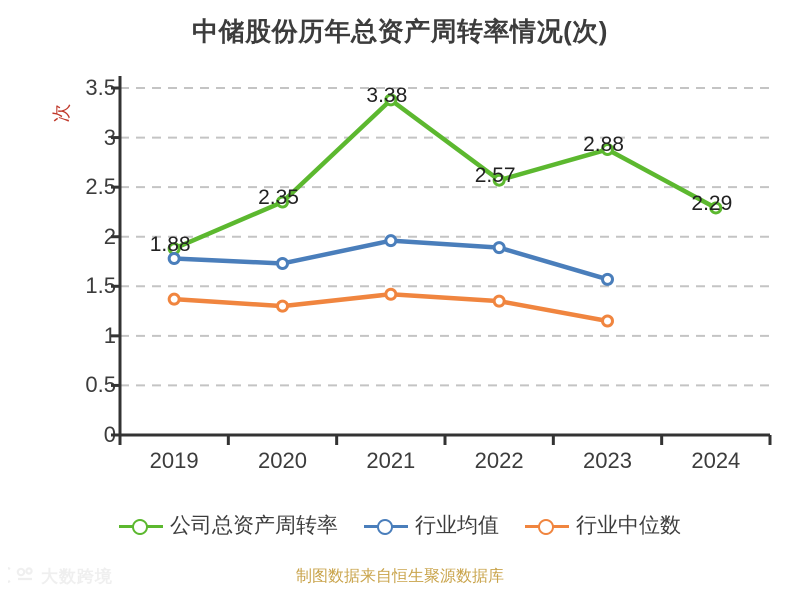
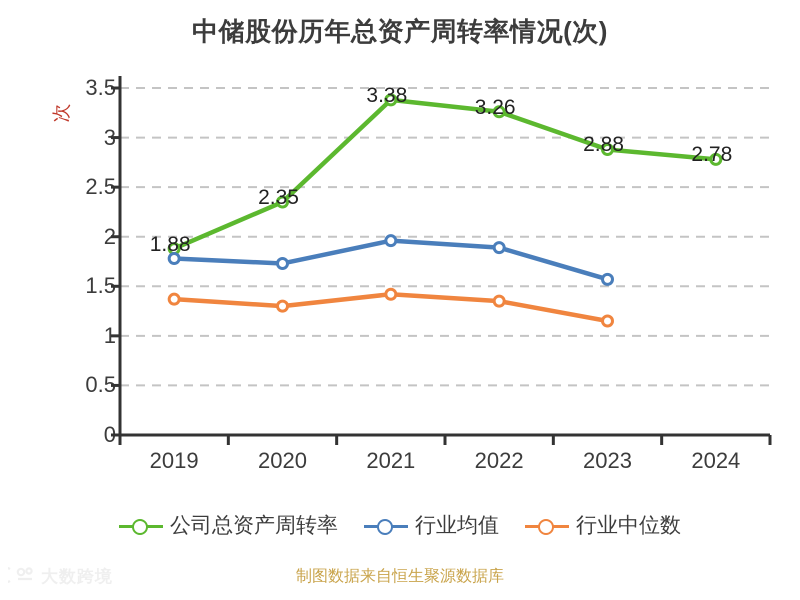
公司总资产周转率/2022: 2.57 -> 3.26
公司总资产周转率/2024: 2.29 -> 2.78
